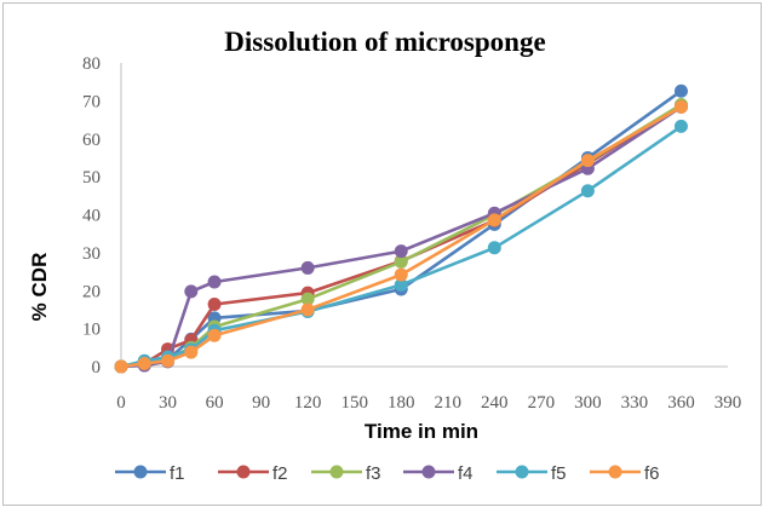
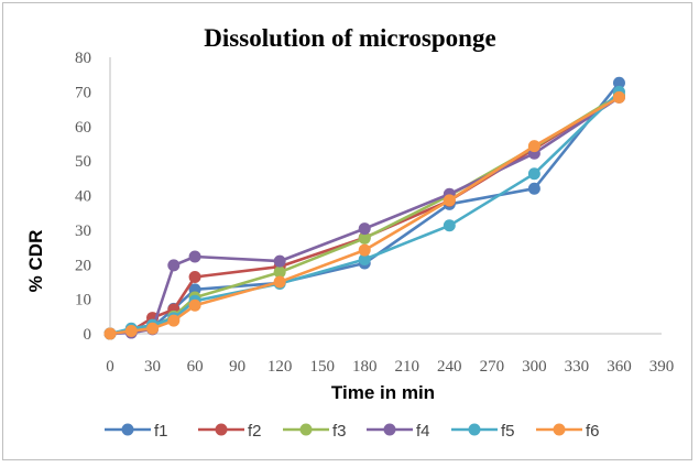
f4/120: 26 -> 21
f1/300: 55 -> 42
f5/360: 63 -> 70
